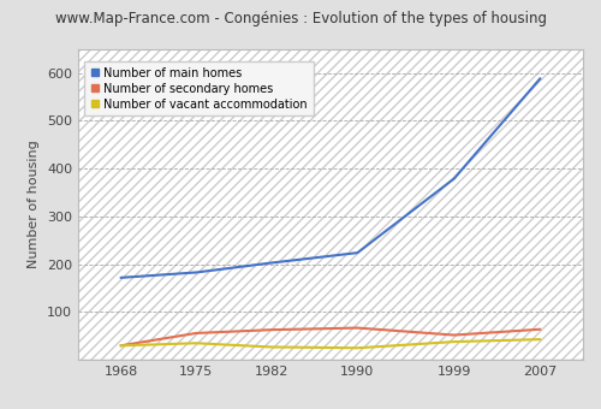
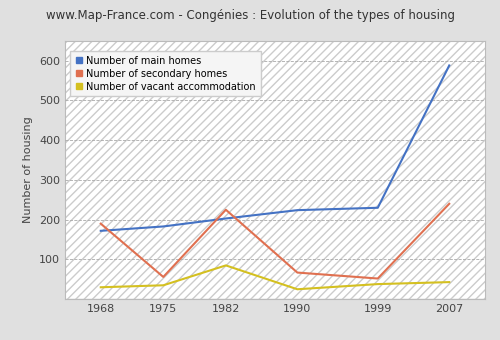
Number of secondary homes/1968: 30 -> 190
Number of secondary homes/1982: 63 -> 225
Number of vacant accommodation/1982: 27 -> 85
Number of main homes/1999: 379 -> 230
Number of secondary homes/2007: 64 -> 240
